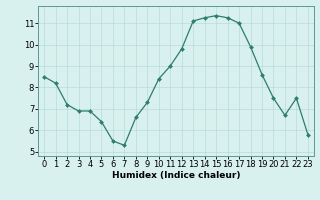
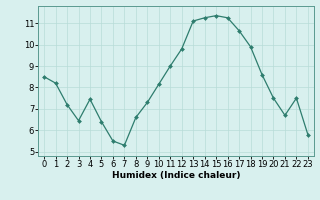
3: 6.90 -> 6.45
4: 6.90 -> 7.45
10: 8.40 -> 8.15
17: 11.00 -> 10.65
